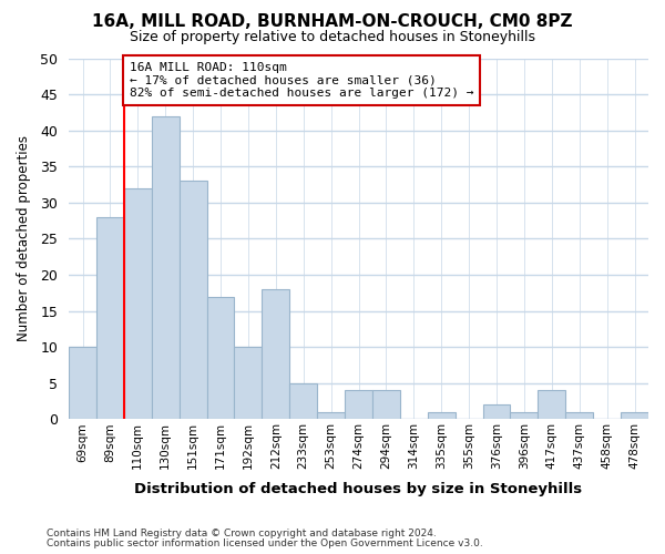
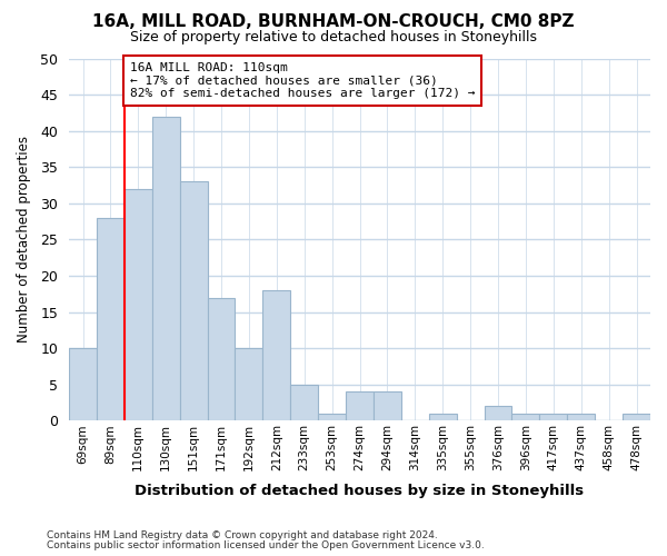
417sqm: 4 -> 1
